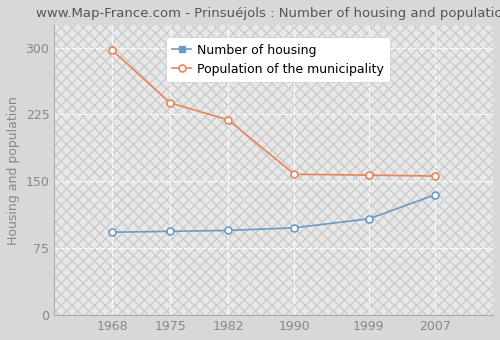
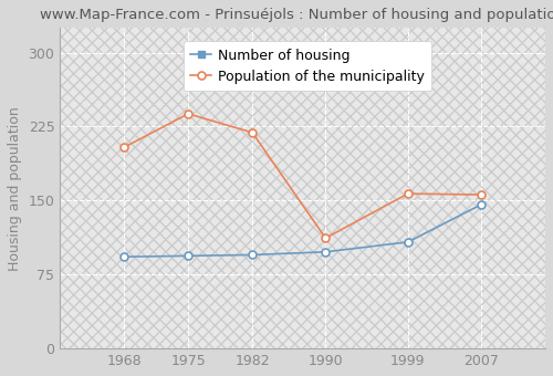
Population of the municipality/1968: 297 -> 204
Population of the municipality/1990: 158 -> 112
Number of housing/2007: 135 -> 146
